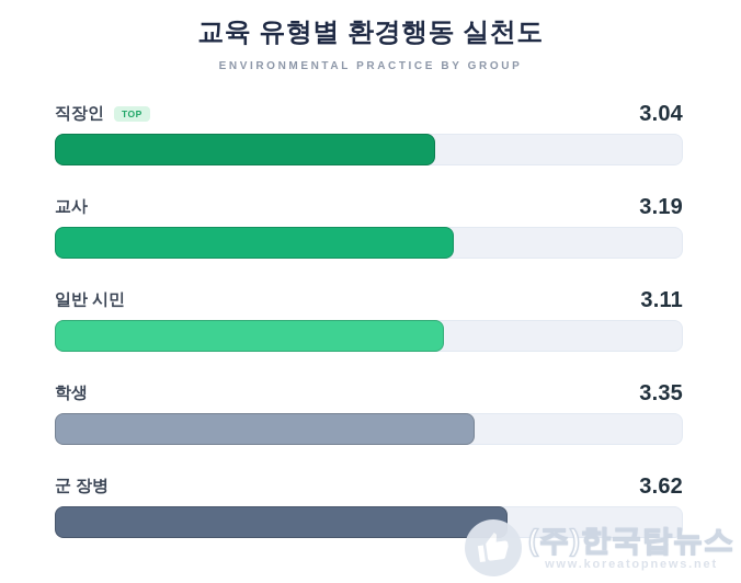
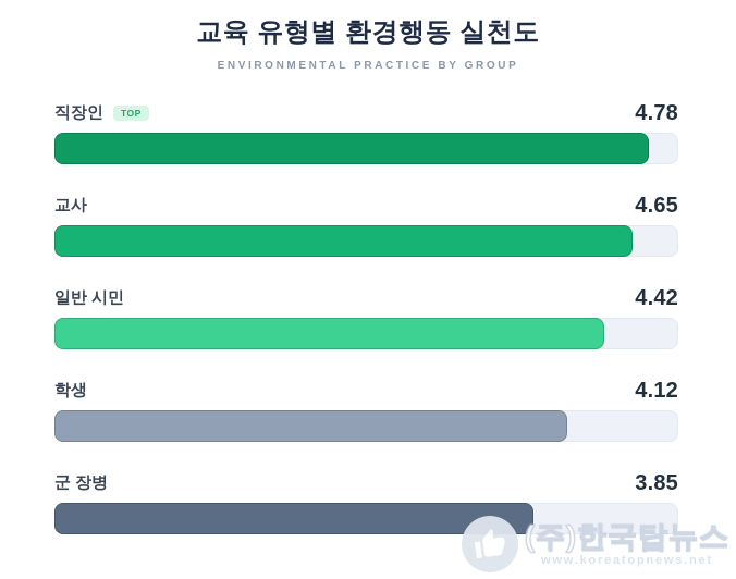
직장인: 3.04 -> 4.78
교사: 3.19 -> 4.65
일반 시민: 3.11 -> 4.42
학생: 3.35 -> 4.12
군 장병: 3.62 -> 3.85
